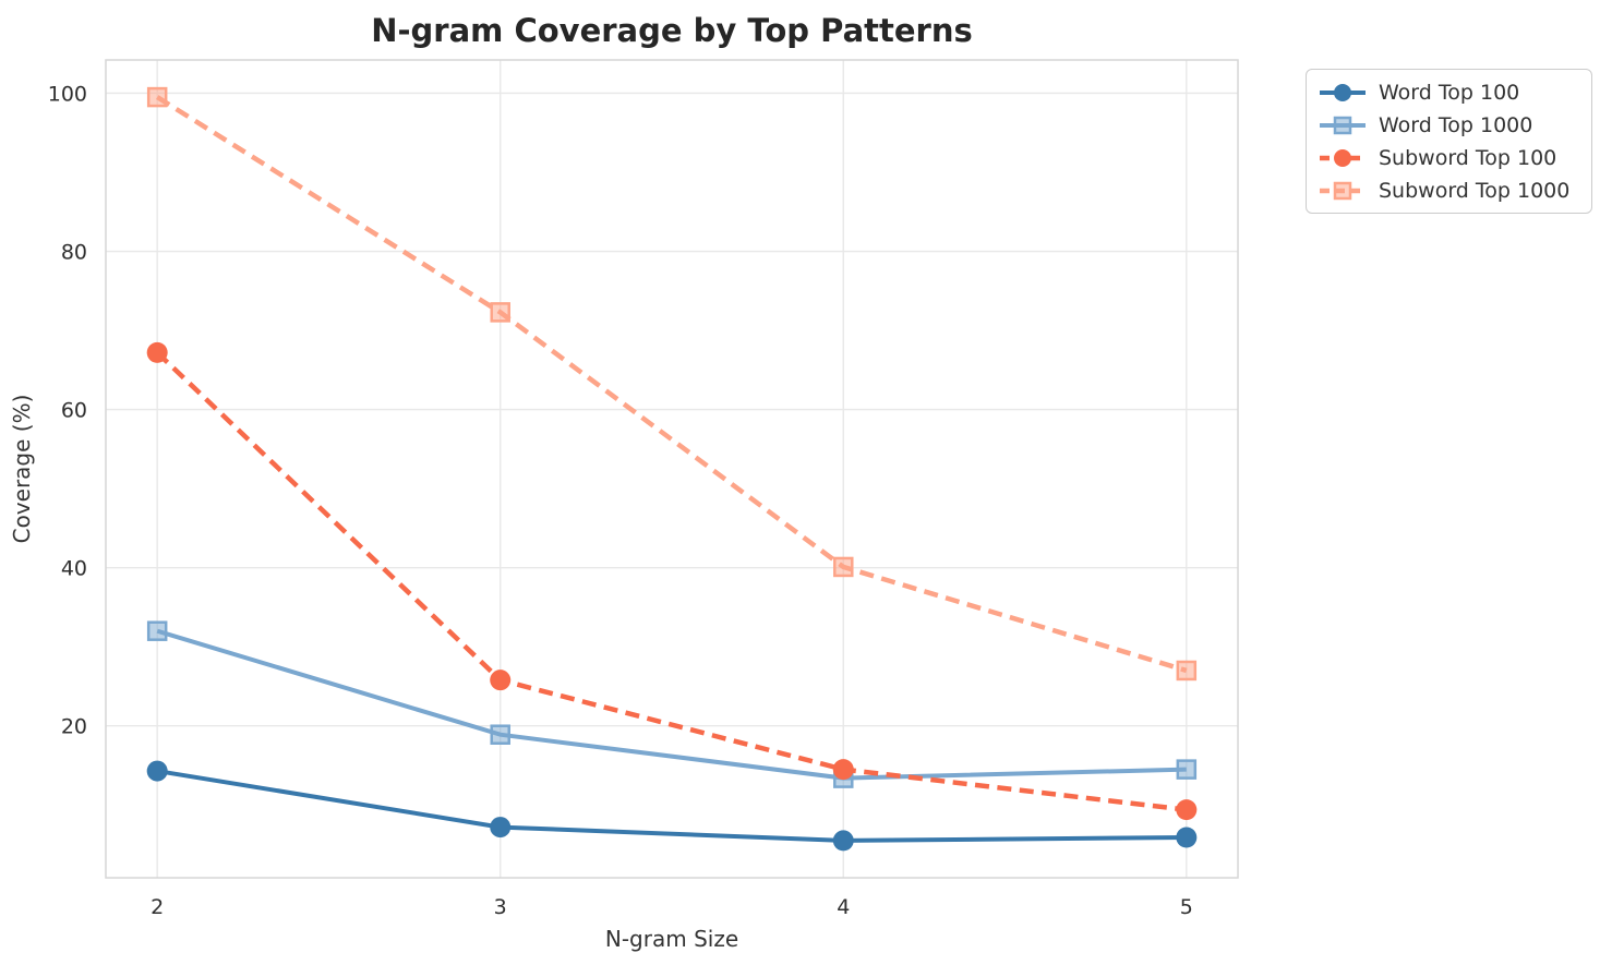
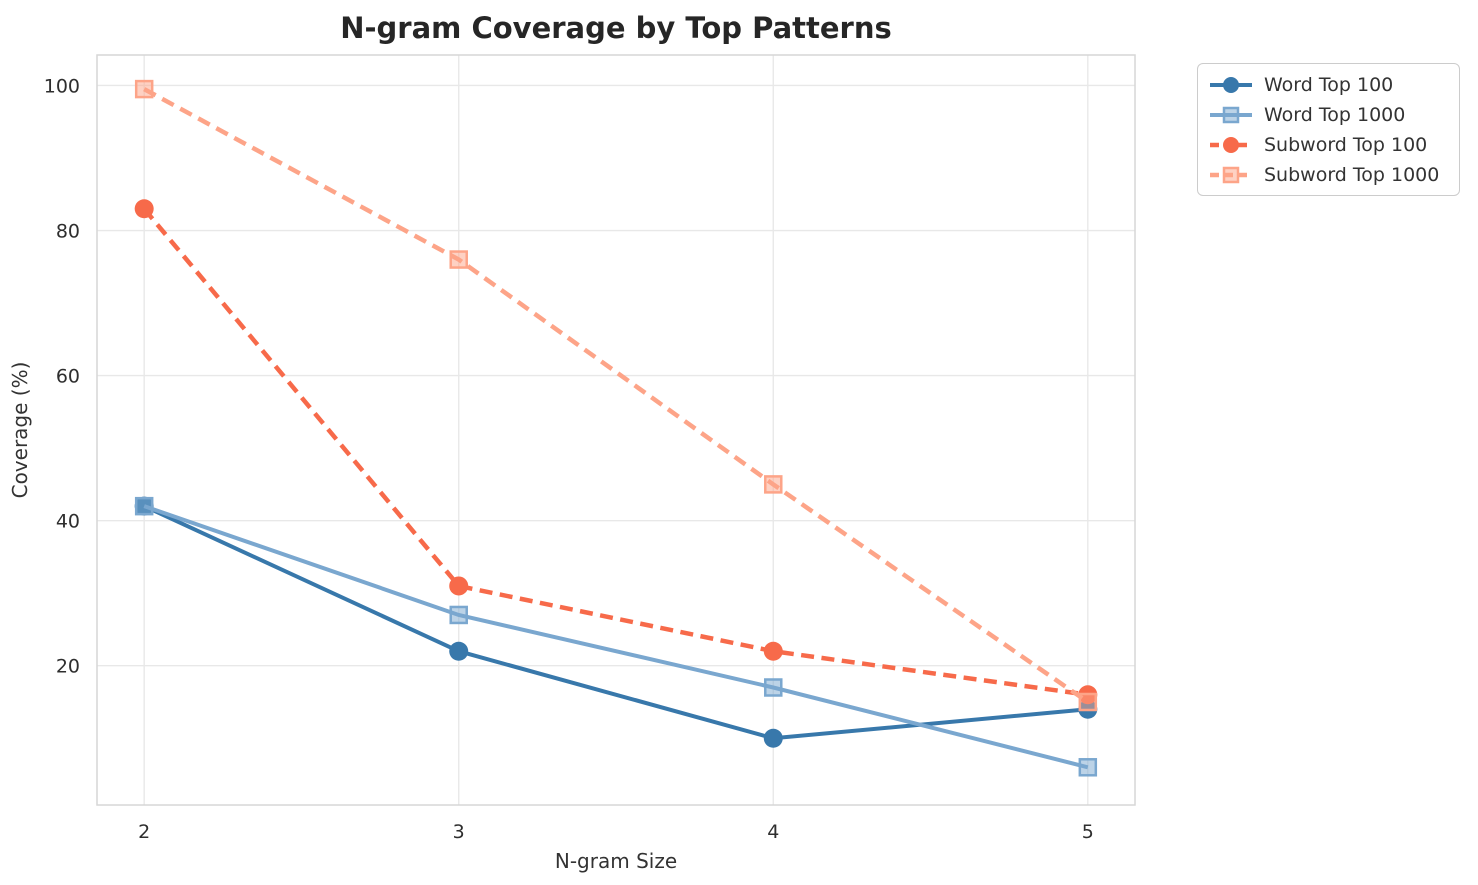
Word Top 100/2: 14 -> 42
Word Top 1000/2: 32 -> 42
Subword Top 100/2: 67 -> 83
Word Top 100/3: 7 -> 22
Word Top 1000/3: 19 -> 27
Subword Top 100/3: 26 -> 31
Subword Top 1000/3: 72 -> 76
Word Top 100/4: 6 -> 10
Word Top 1000/4: 13 -> 17
Subword Top 100/4: 14 -> 22
Subword Top 1000/4: 40 -> 45
Word Top 100/5: 6 -> 14
Word Top 1000/5: 14 -> 6
Subword Top 100/5: 9 -> 16
Subword Top 1000/5: 27 -> 15
